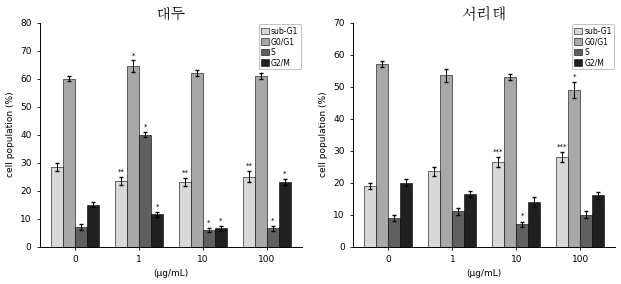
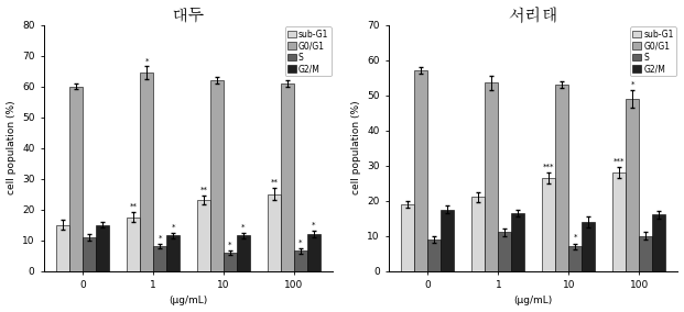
대두/sub-G1/0: 28.5 -> 15.0
대두/S/0: 7.0 -> 11.0
대두/sub-G1/1: 23.5 -> 17.5
대두/S/1: 40.0 -> 8.0
대두/G2/M/10: 6.5 -> 11.5
대두/G2/M/100: 23.0 -> 12.0
서리태/G2/M/0: 20.0 -> 17.5
서리태/sub-G1/1: 23.5 -> 21.0
